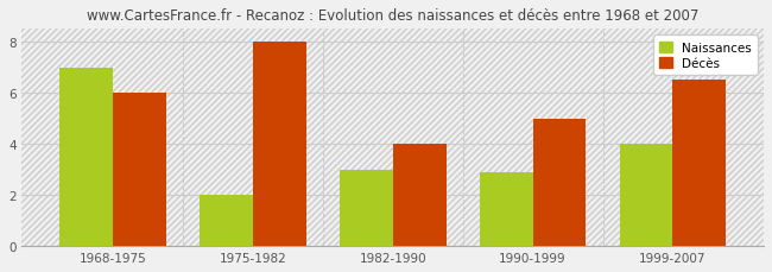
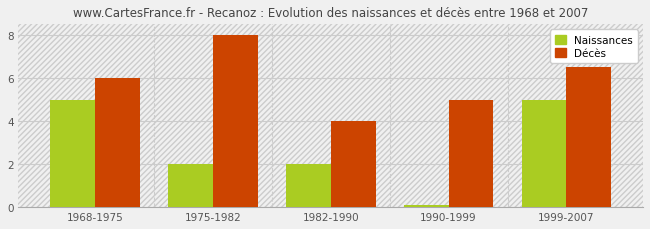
Naissances/1968-1975: 7.00 -> 5.00
Naissances/1982-1990: 3.00 -> 2.00
Naissances/1990-1999: 2.90 -> 0.08
Naissances/1999-2007: 4.00 -> 5.00
